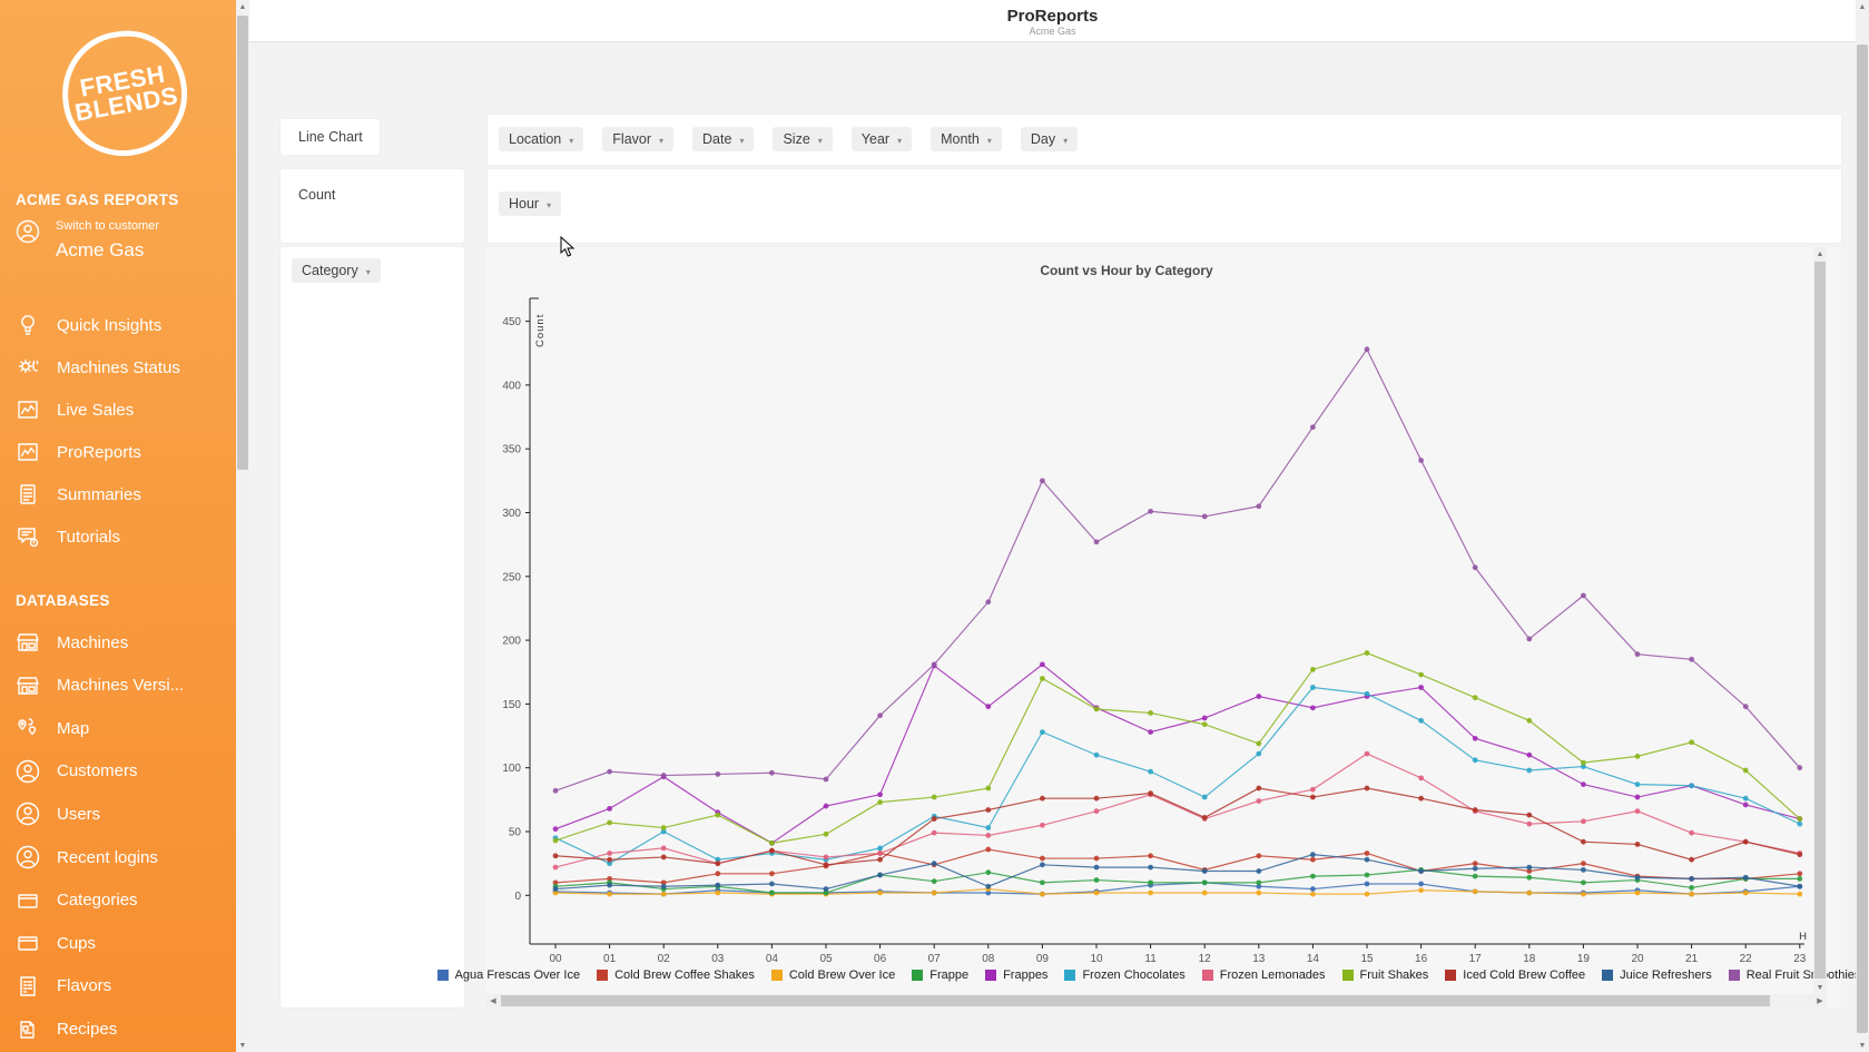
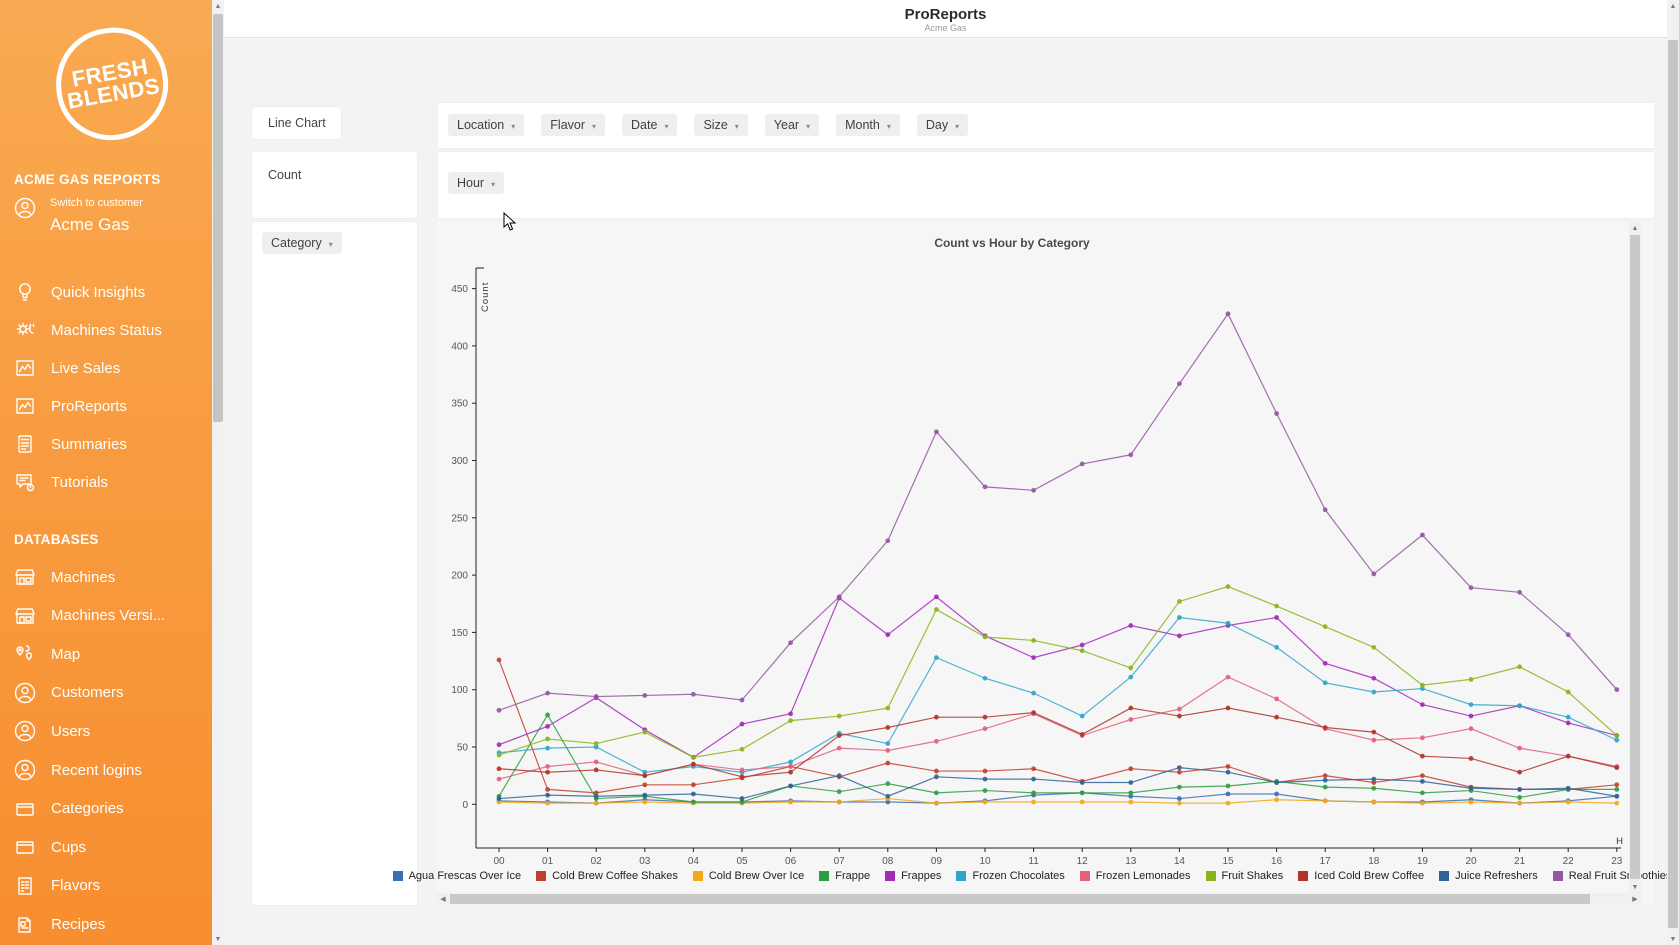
Cold Brew Coffee Shakes/00: 10 -> 126
Frappe/01: 10 -> 78
Frozen Chocolates/01: 25 -> 49
Real Fruit Smoothies/11: 301 -> 274
